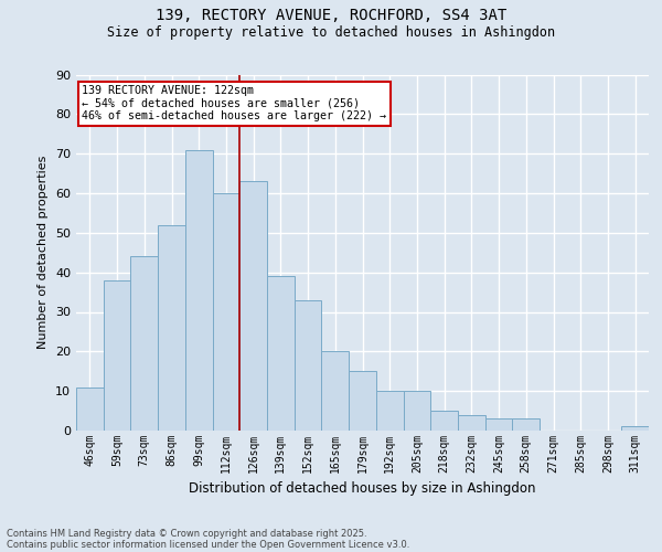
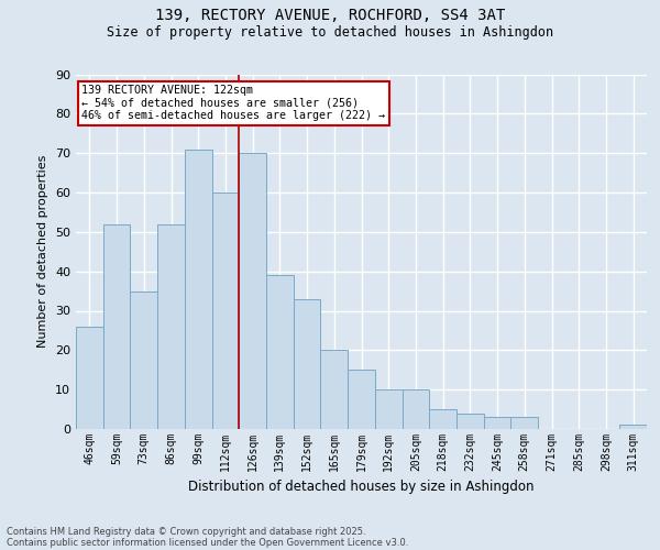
46sqm: 11 -> 26
59sqm: 38 -> 52
73sqm: 44 -> 35
126sqm: 63 -> 70
